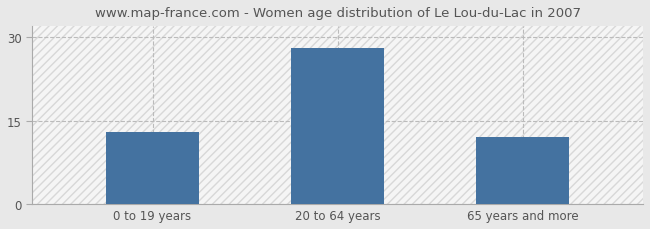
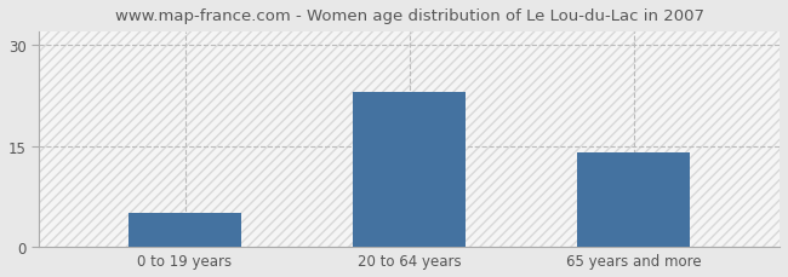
0 to 19 years: 13 -> 5
20 to 64 years: 28 -> 23
65 years and more: 12 -> 14
